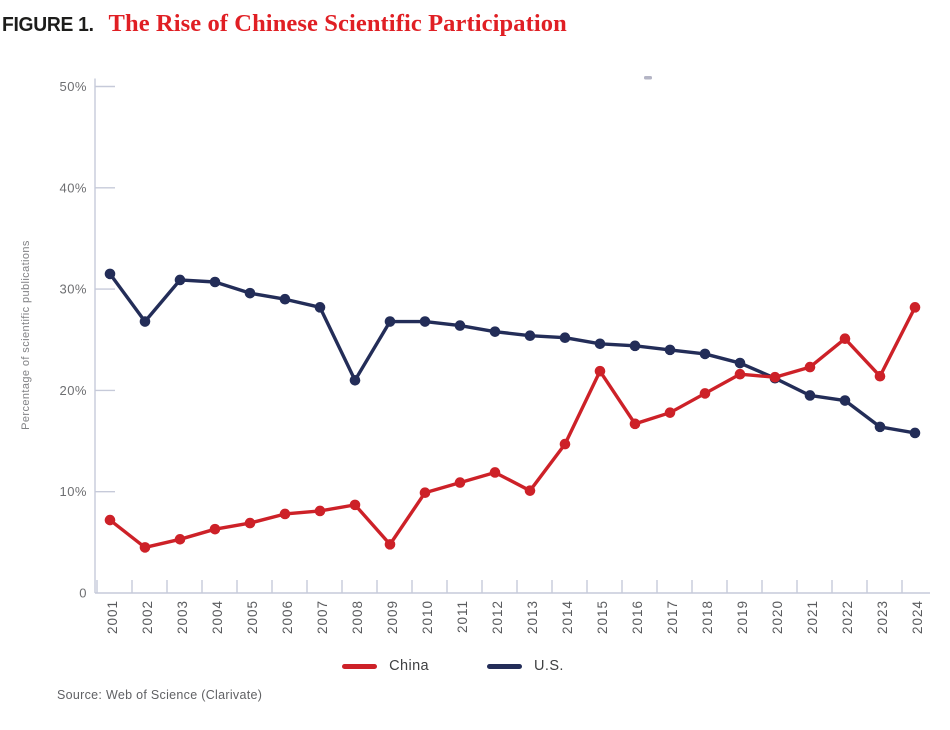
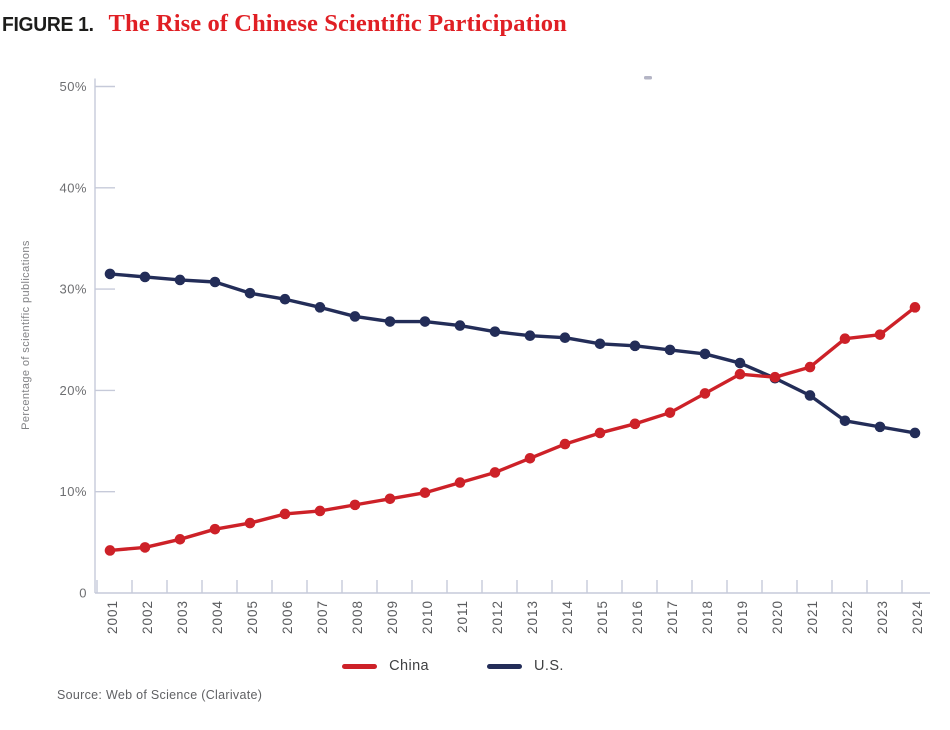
China/2001: 7.2% -> 4.2%
U.S./2002: 26.8% -> 31.2%
U.S./2008: 21.0% -> 27.3%
China/2009: 4.8% -> 9.3%
China/2013: 10.1% -> 13.3%
China/2015: 21.9% -> 15.8%
U.S./2022: 19.0% -> 17.0%
China/2023: 21.4% -> 25.5%
